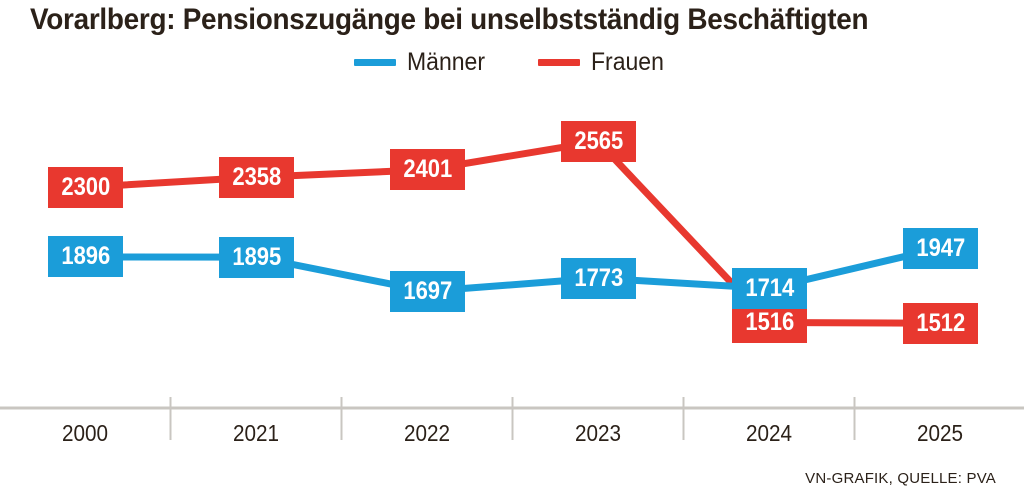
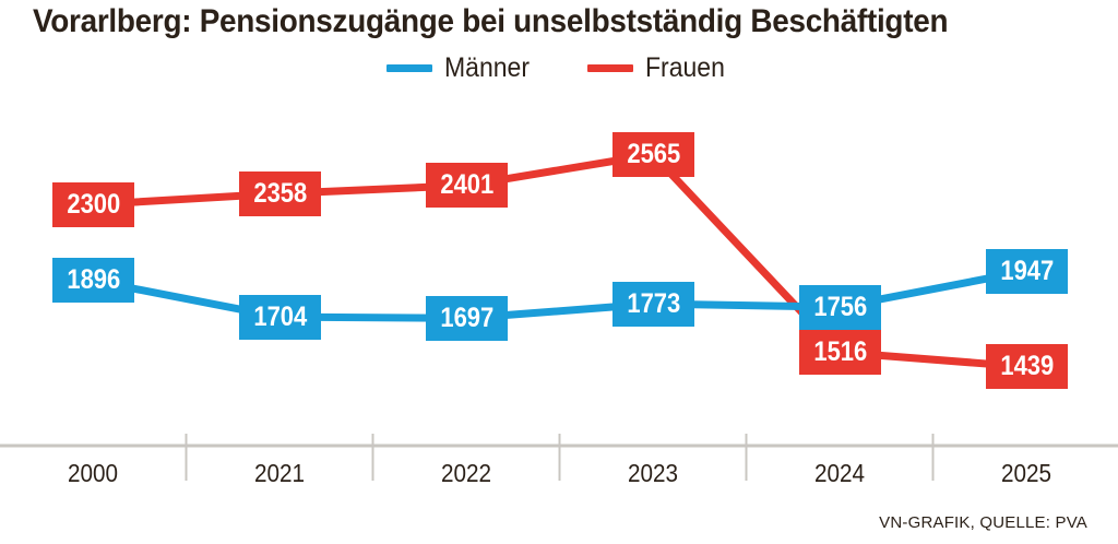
Männer/2021: 1895 -> 1704
Männer/2024: 1714 -> 1756
Frauen/2025: 1512 -> 1439
